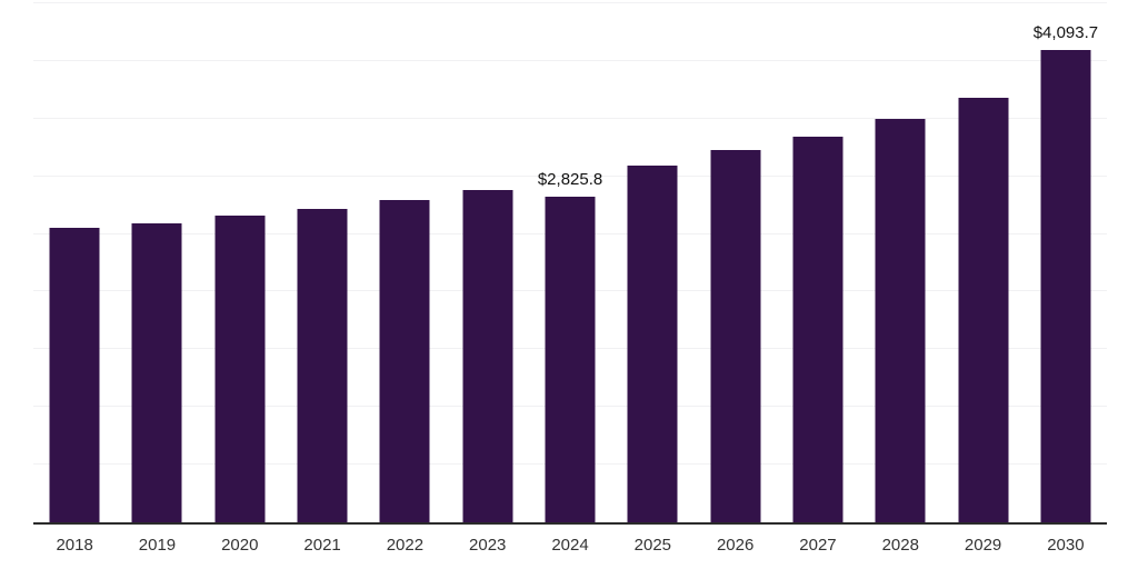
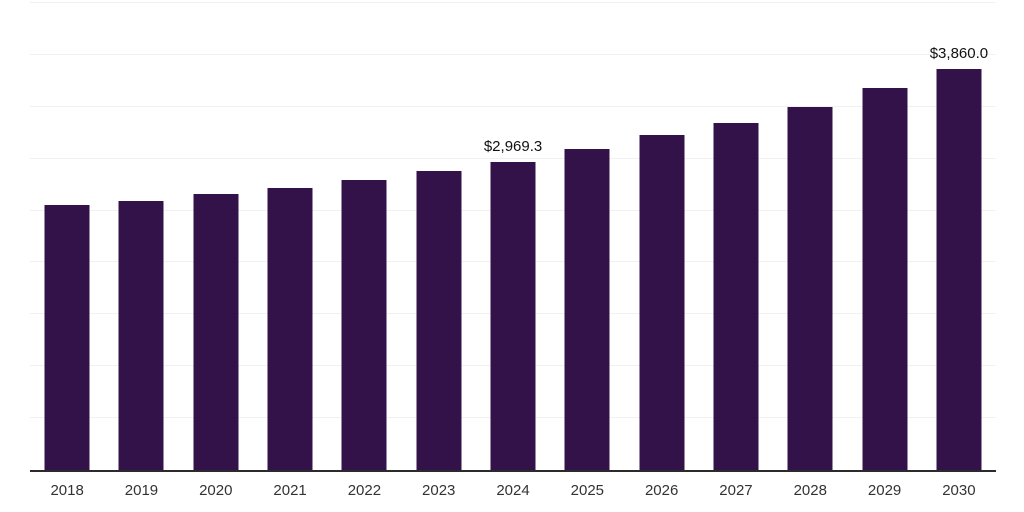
2024: $2,825.8 -> $2,969.3
2030: $4,093.7 -> $3,860.0
